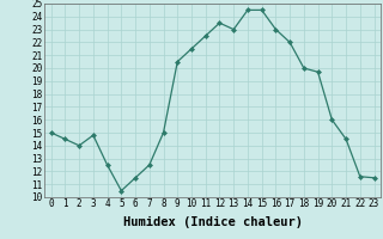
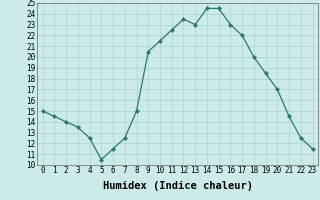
3: 14.8 -> 13.5
19: 19.7 -> 18.5
20: 16.0 -> 17.0
22: 11.6 -> 12.5
